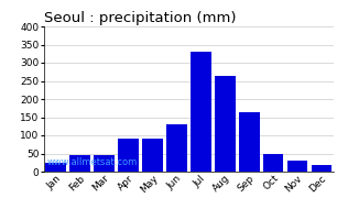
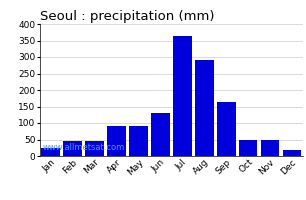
Jul: 330 -> 365
Aug: 265 -> 290
Nov: 30 -> 50
